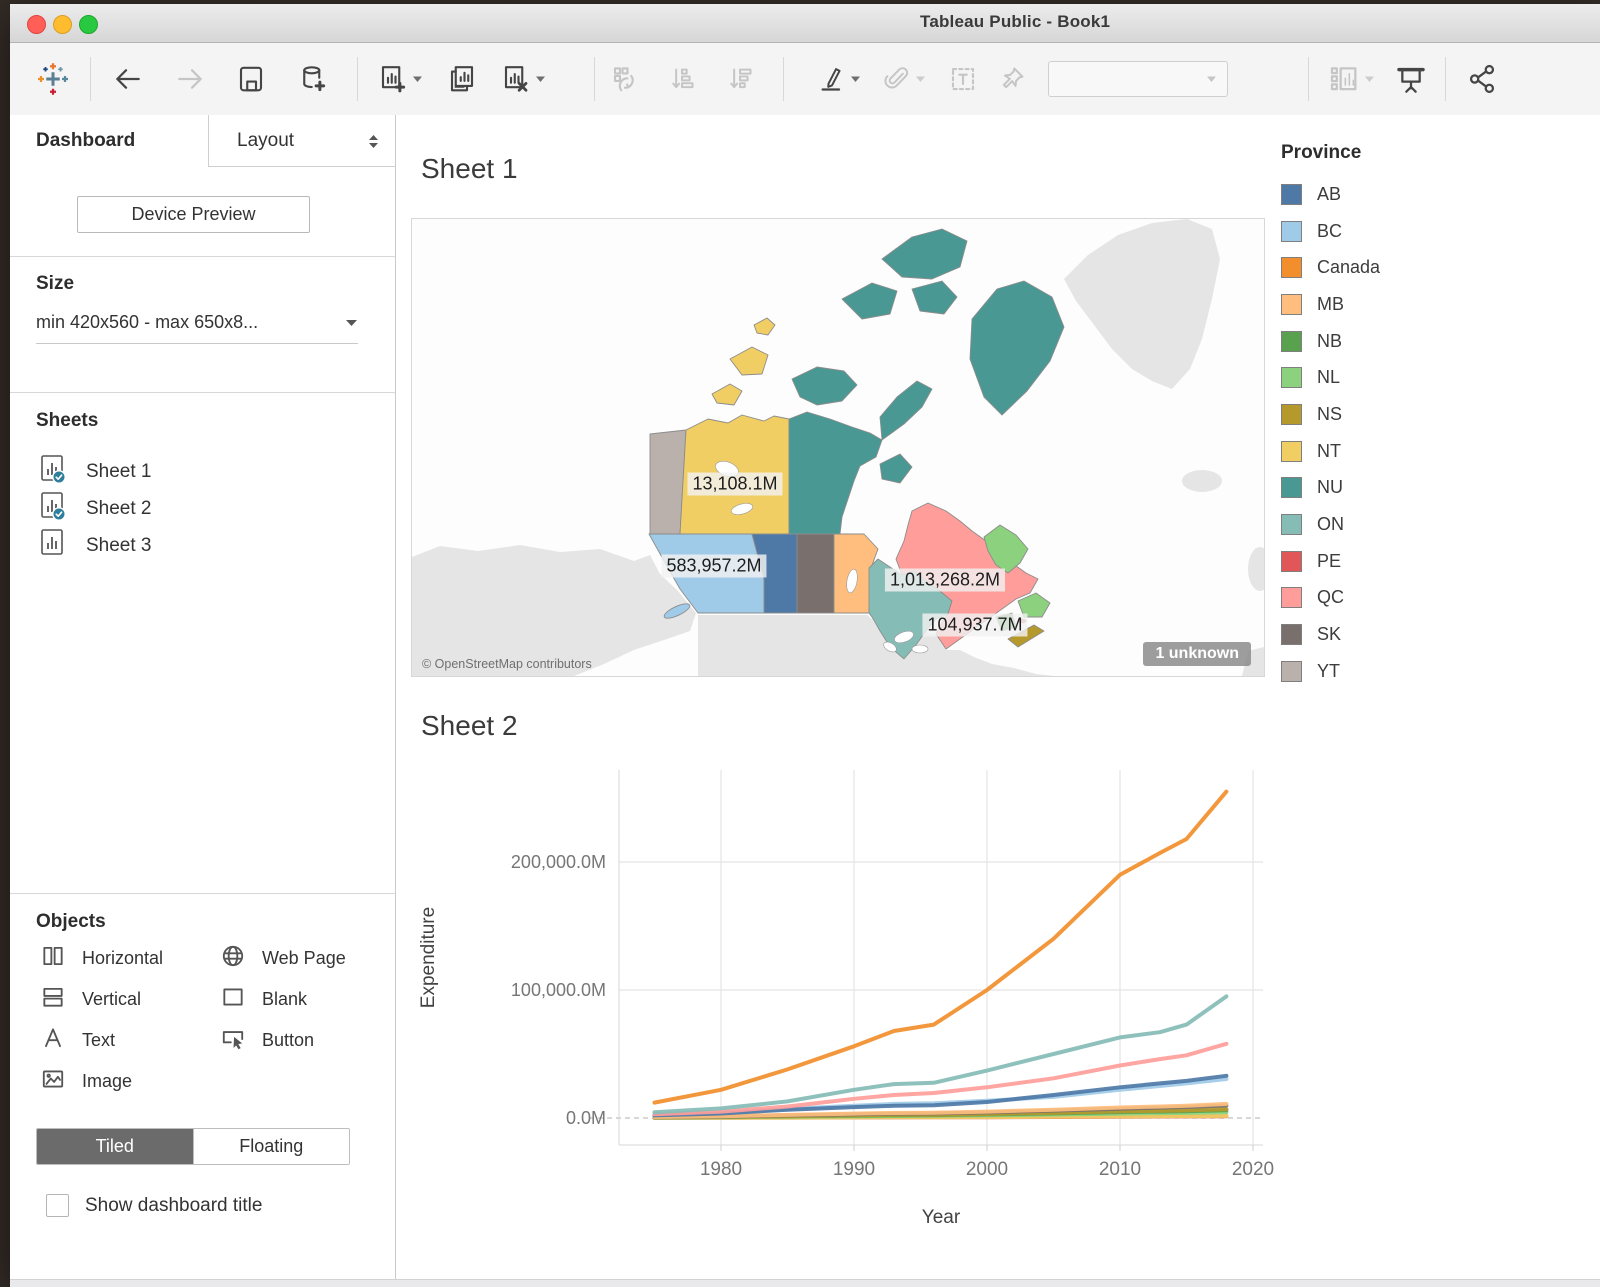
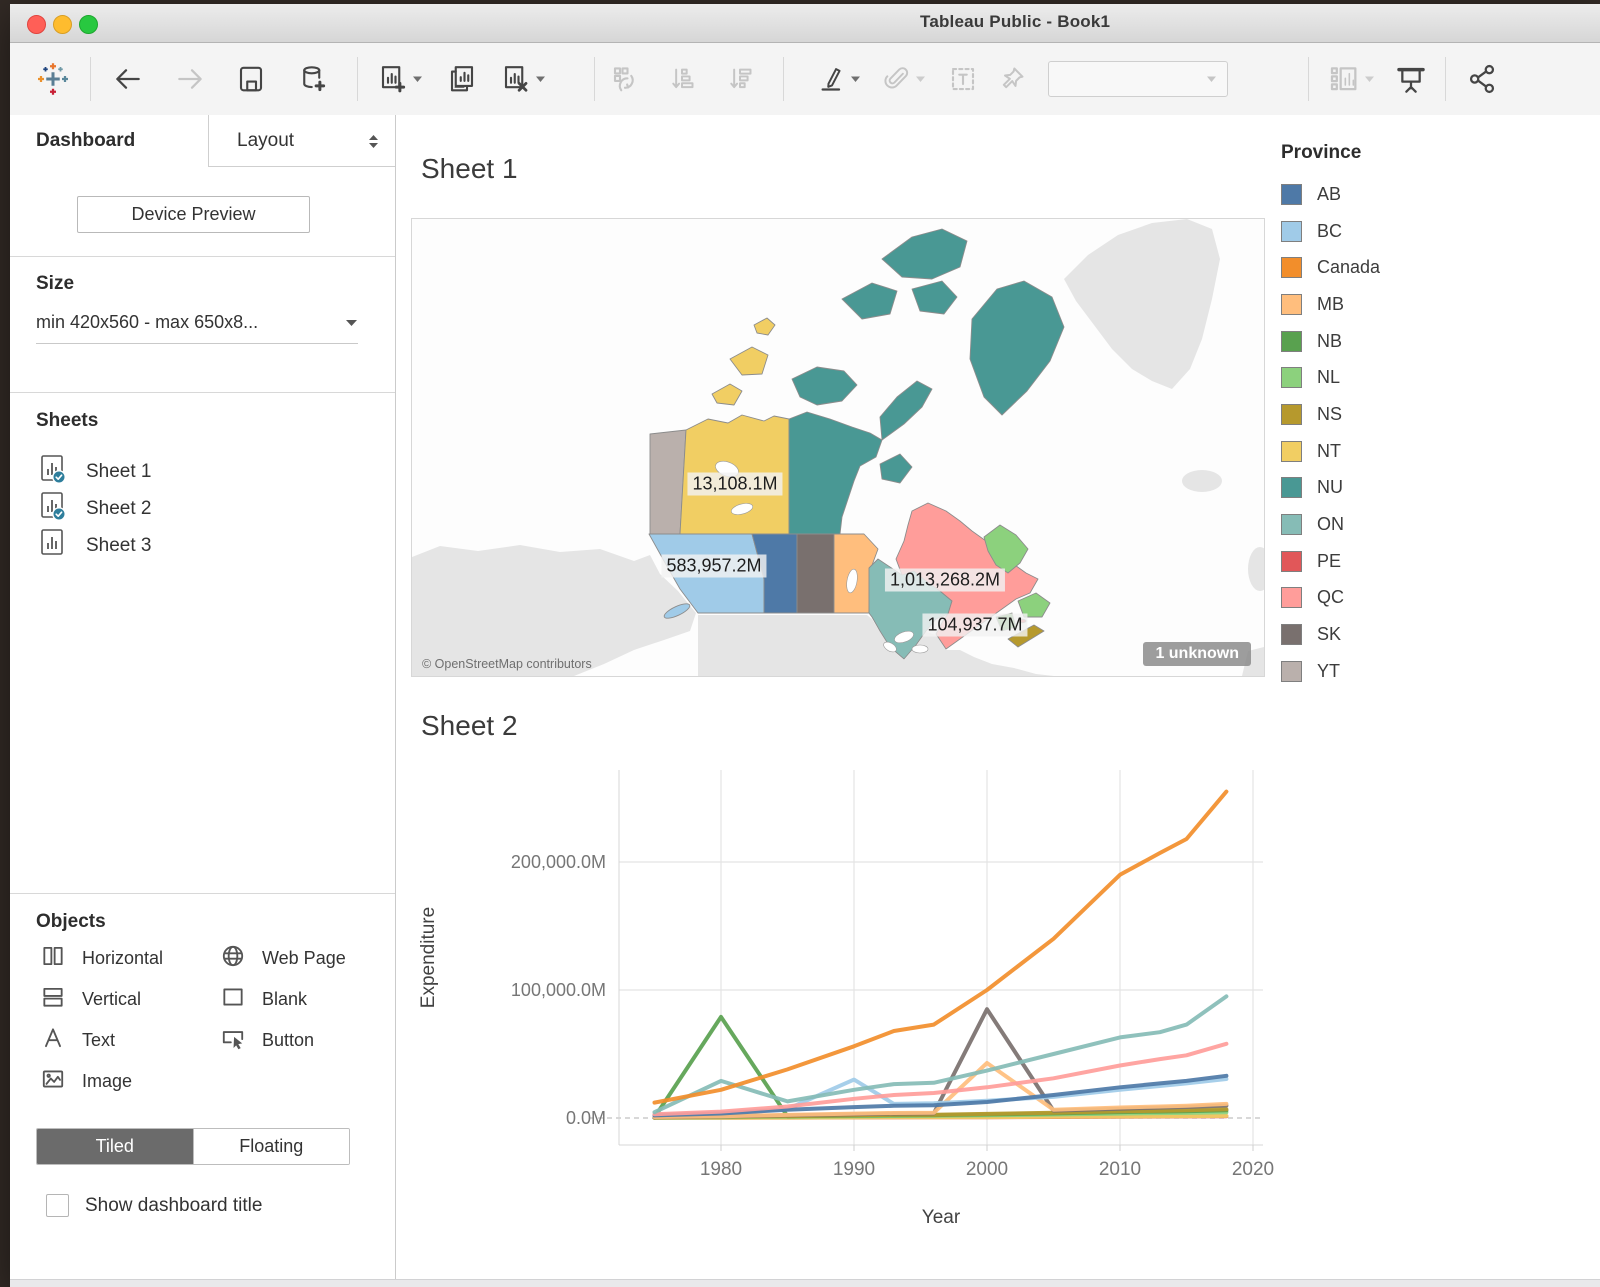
ON/1980: 8000M -> 29000M
NB/1980: 1000M -> 79000M
BC/1990: 10000M -> 30000M
MB/2000: 5000M -> 43000M
SK/2000: 4000M -> 85000M
